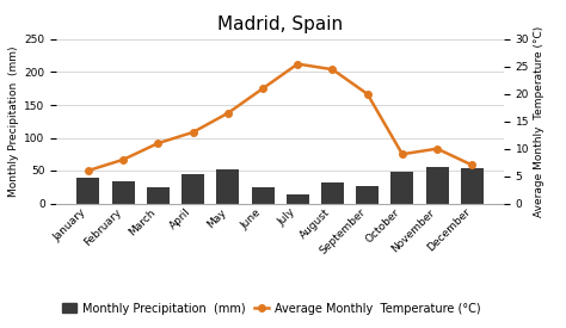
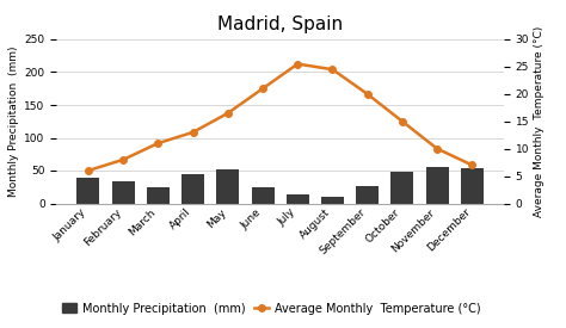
Monthly Precipitation (mm)/August: 32 -> 10
Average Monthly Temperature (°C)/October: 9.0 -> 15.0
